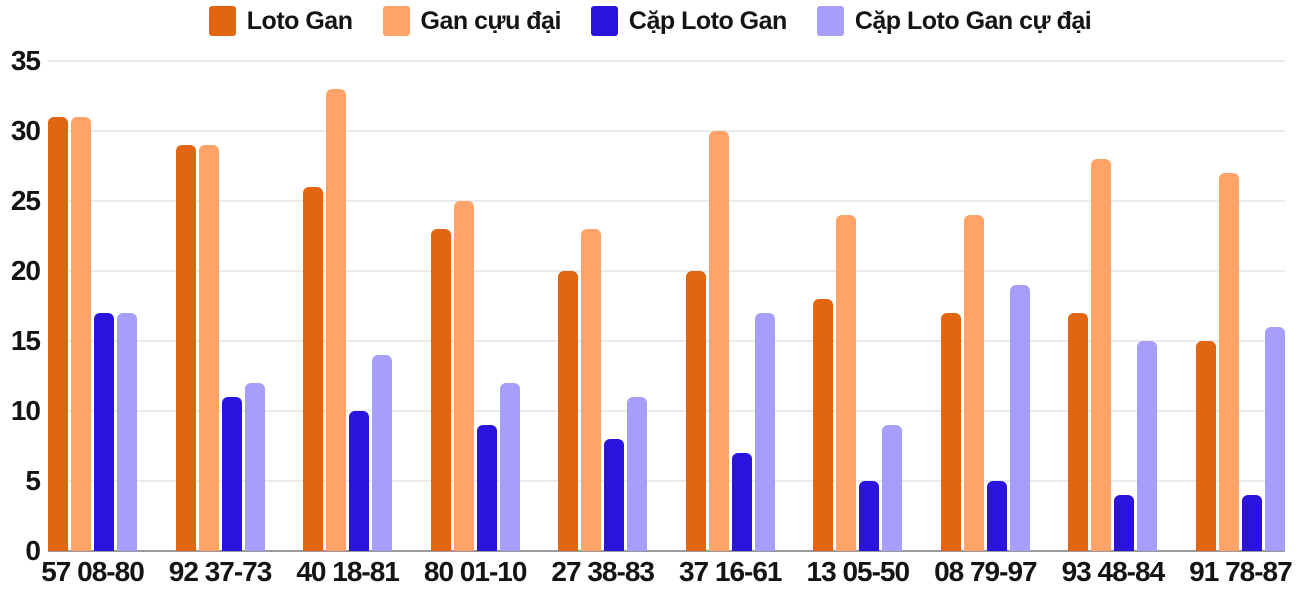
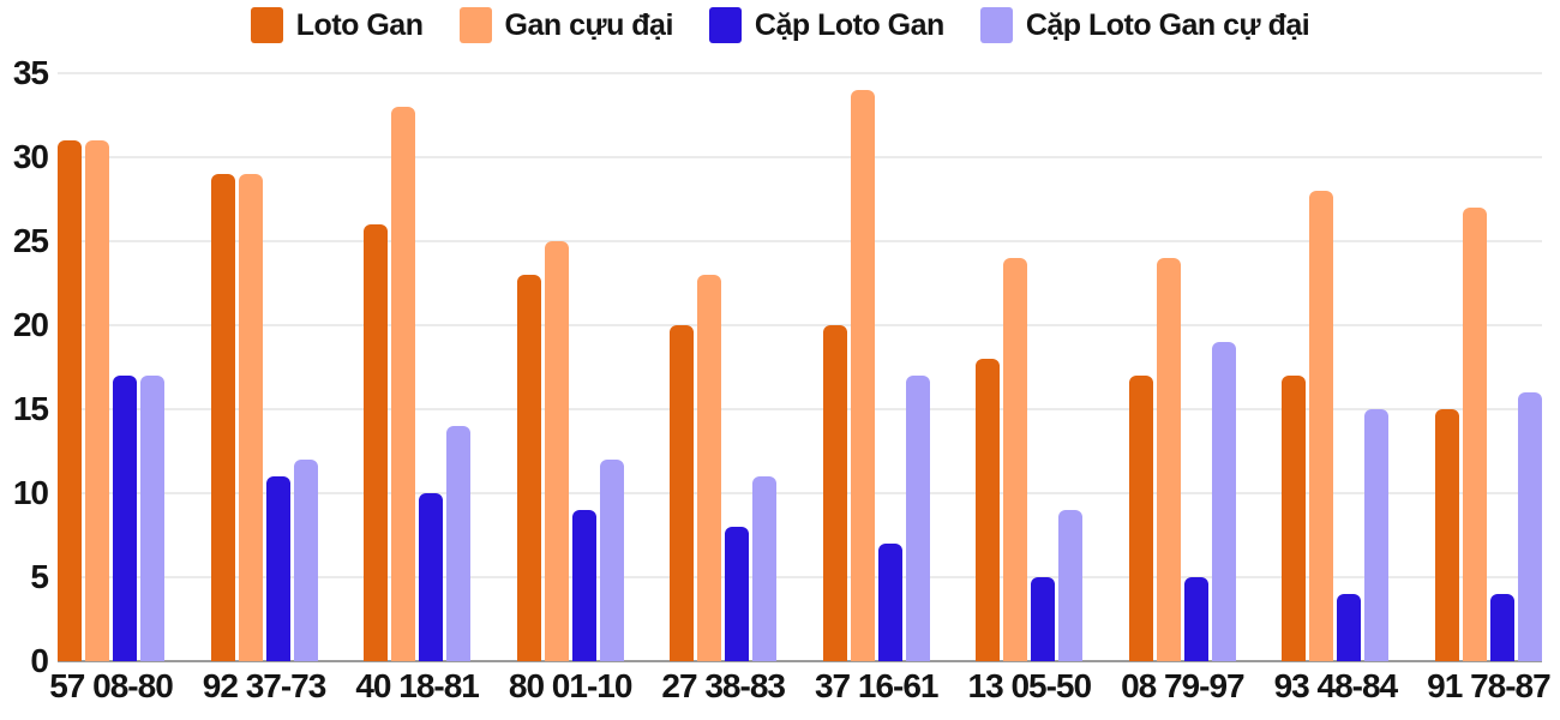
Gan cựu đại/37 16-61: 30 -> 34
